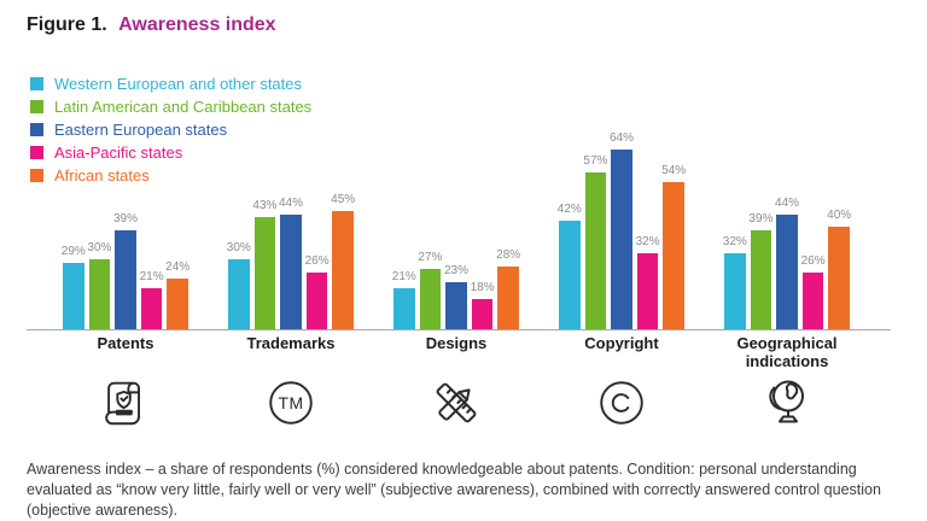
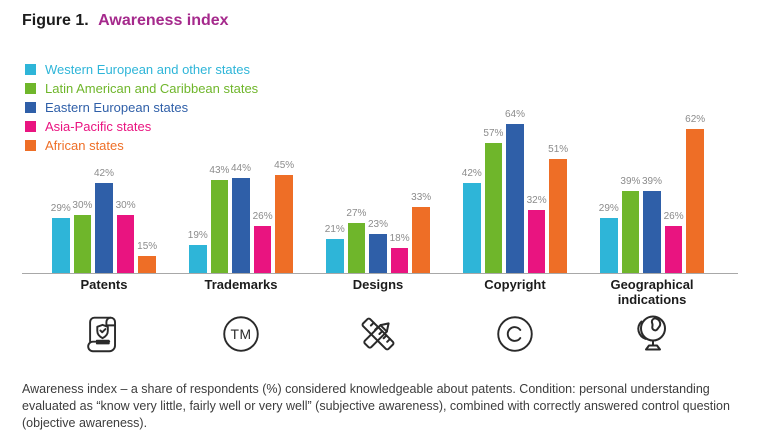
Eastern European states/Patents: 39% -> 42%
Asia-Pacific states/Patents: 21% -> 30%
African states/Patents: 24% -> 15%
Western European and other states/Trademarks: 30% -> 19%
African states/Designs: 28% -> 33%
African states/Copyright: 54% -> 51%
Western European and other states/Geographical indications: 32% -> 29%
Eastern European states/Geographical indications: 44% -> 39%
African states/Geographical indications: 40% -> 62%
